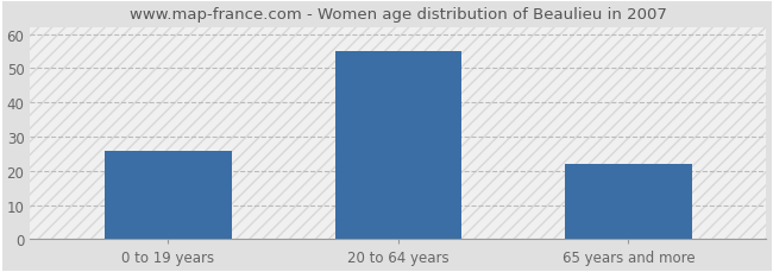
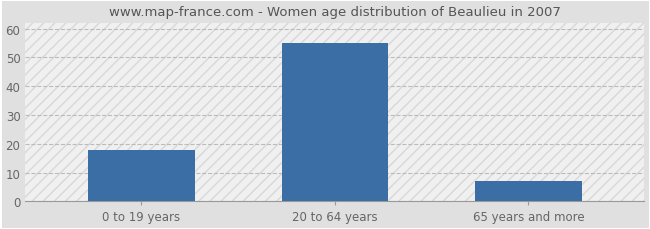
0 to 19 years: 26 -> 18
65 years and more: 22 -> 7
